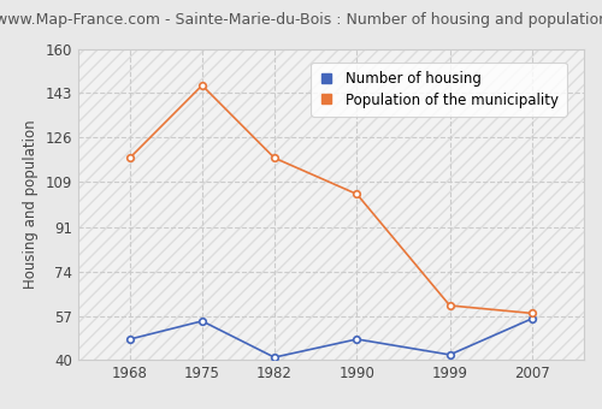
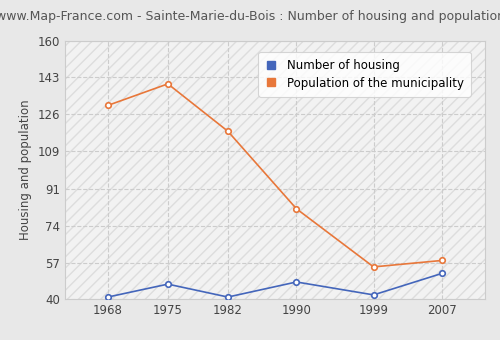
Number of housing/1968: 48 -> 41
Population of the municipality/1968: 118 -> 130
Number of housing/1975: 55 -> 47
Population of the municipality/1975: 146 -> 140
Population of the municipality/1990: 104 -> 82
Population of the municipality/1999: 61 -> 55
Number of housing/2007: 56 -> 52
